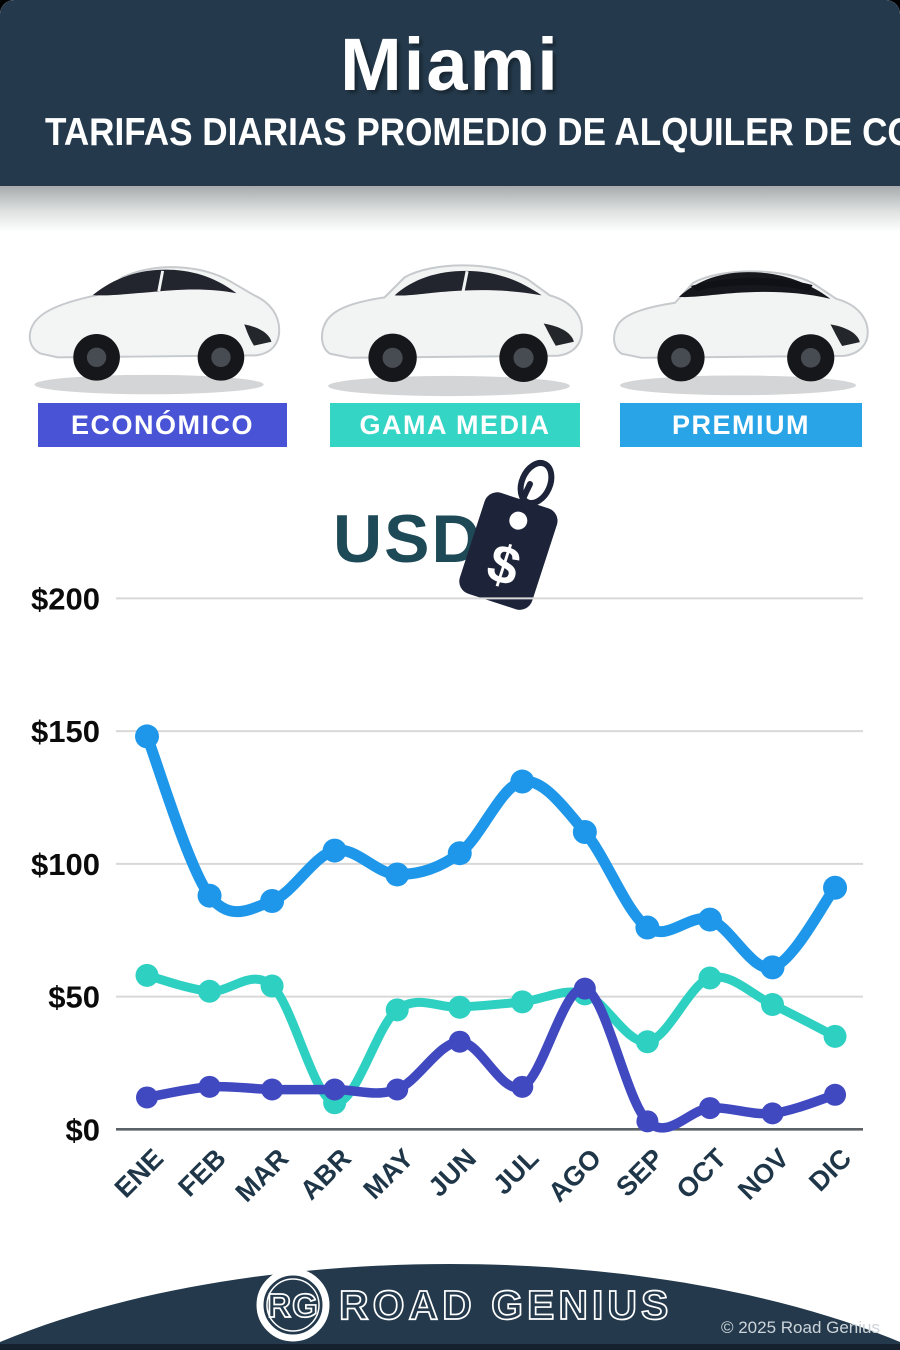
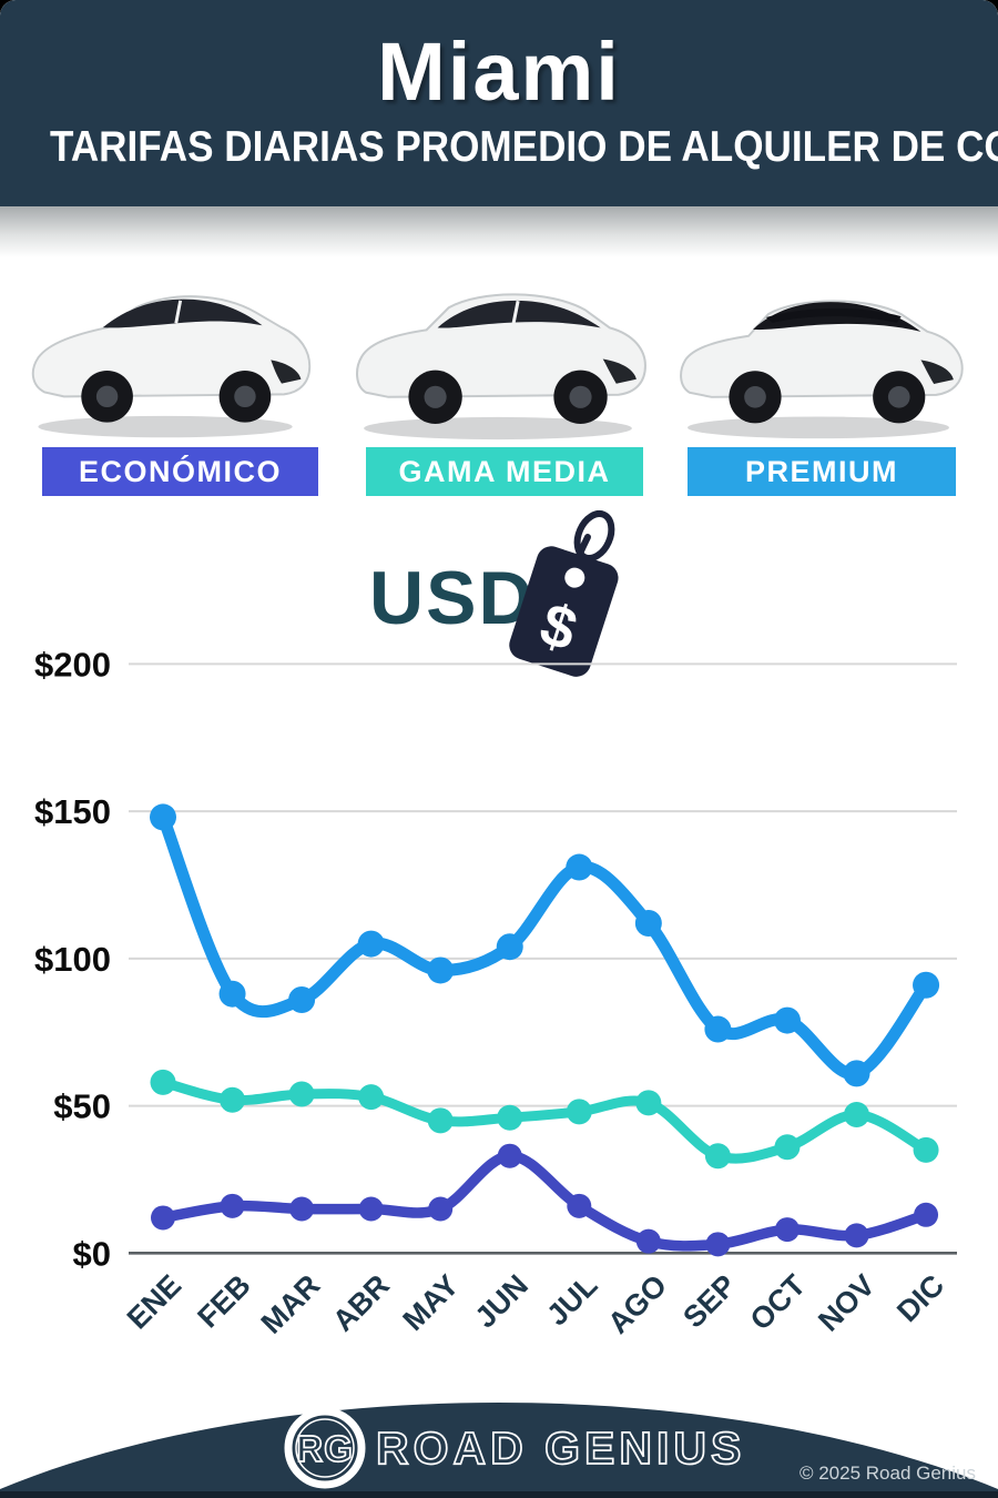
GAMA MEDIA/ABR: $10 -> $53
ECONÓMICO/AGO: $53 -> $4
GAMA MEDIA/OCT: $57 -> $36
